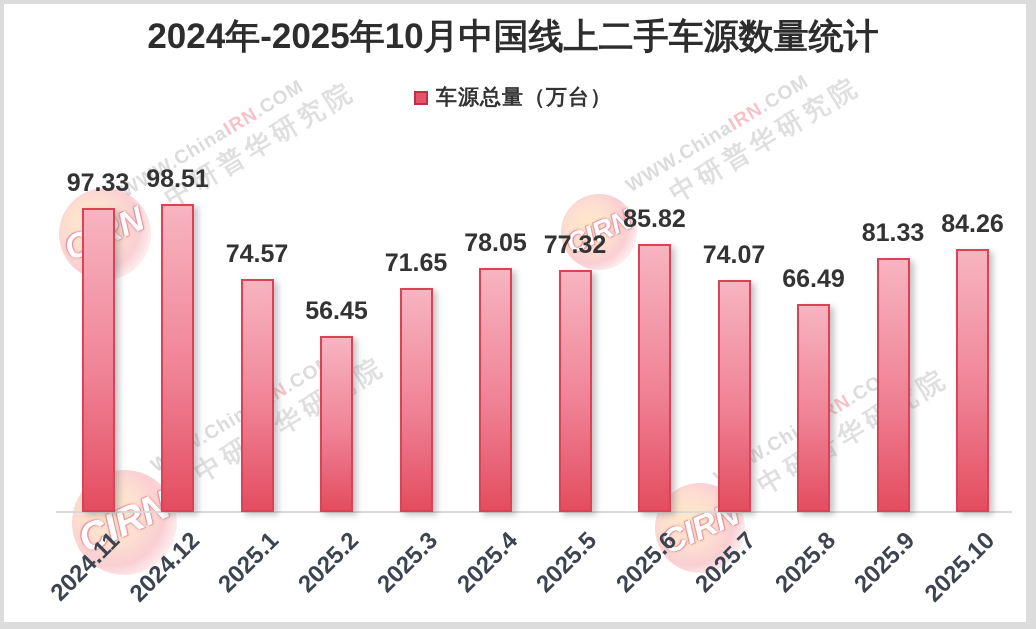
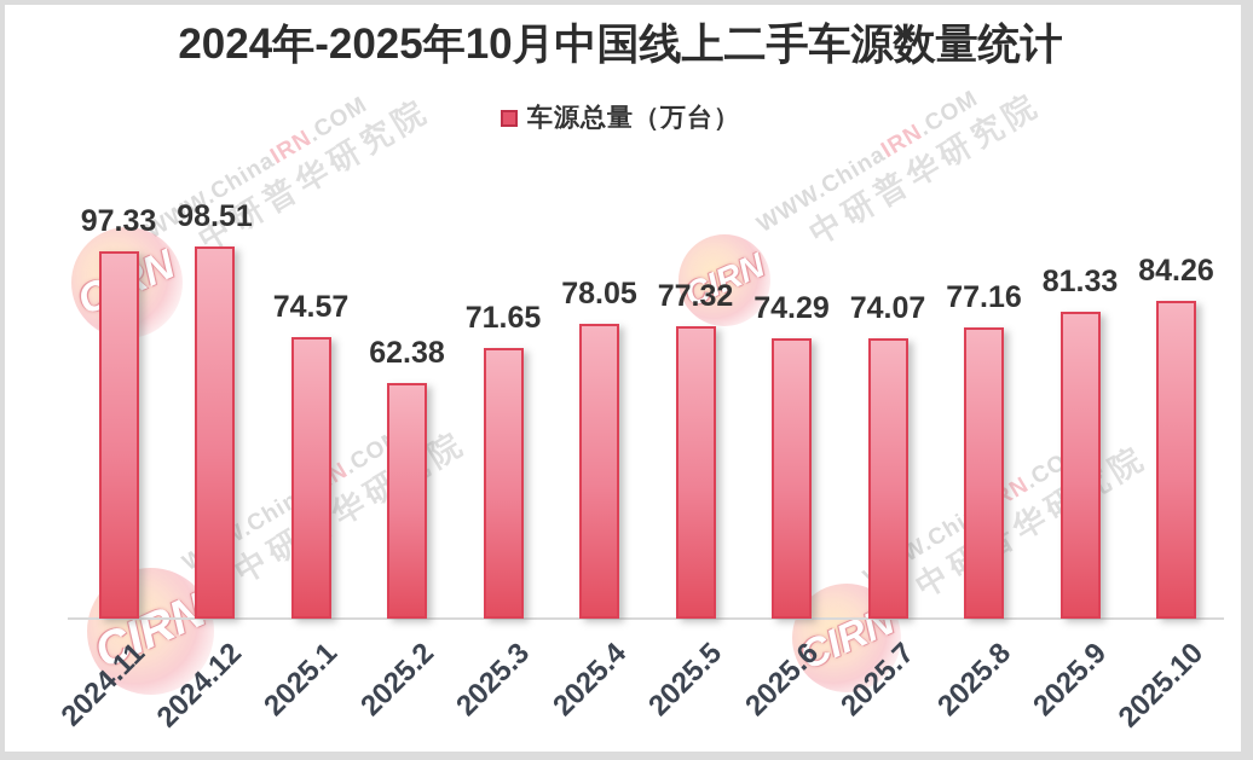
2025.2: 56.45 -> 62.38
2025.6: 85.82 -> 74.29
2025.8: 66.49 -> 77.16
